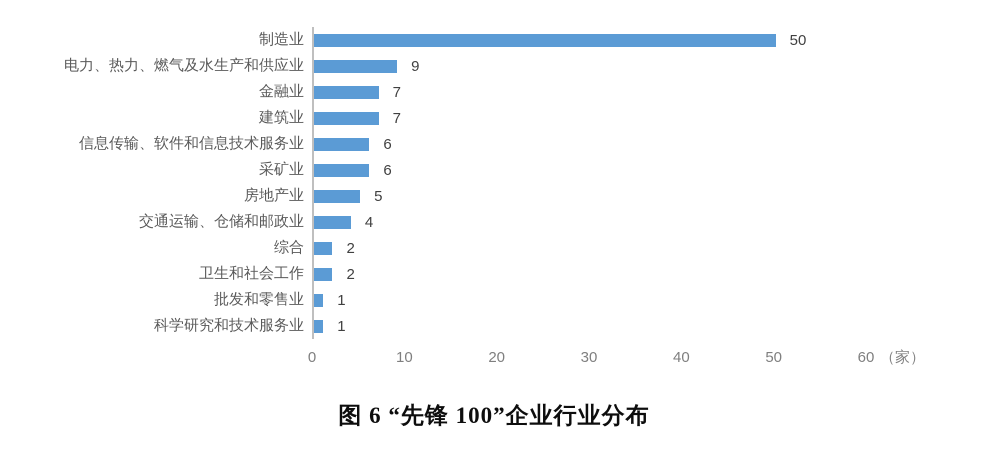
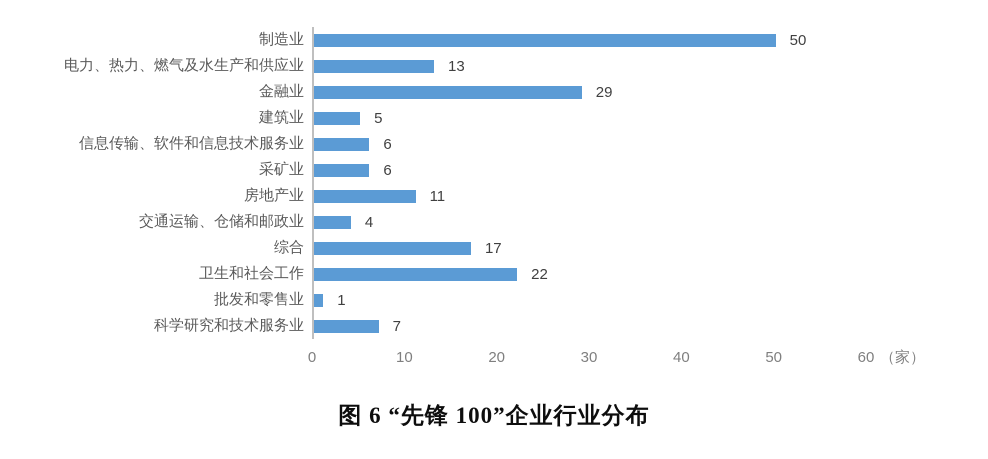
电力、热力、燃气及水生产和供应业: 9 -> 13
金融业: 7 -> 29
建筑业: 7 -> 5
房地产业: 5 -> 11
综合: 2 -> 17
卫生和社会工作: 2 -> 22
科学研究和技术服务业: 1 -> 7
